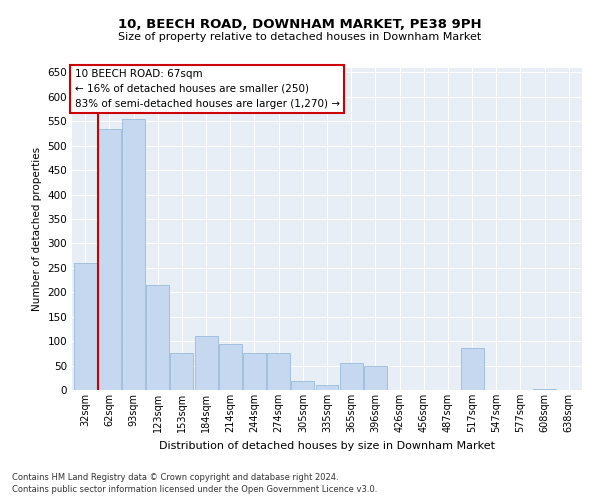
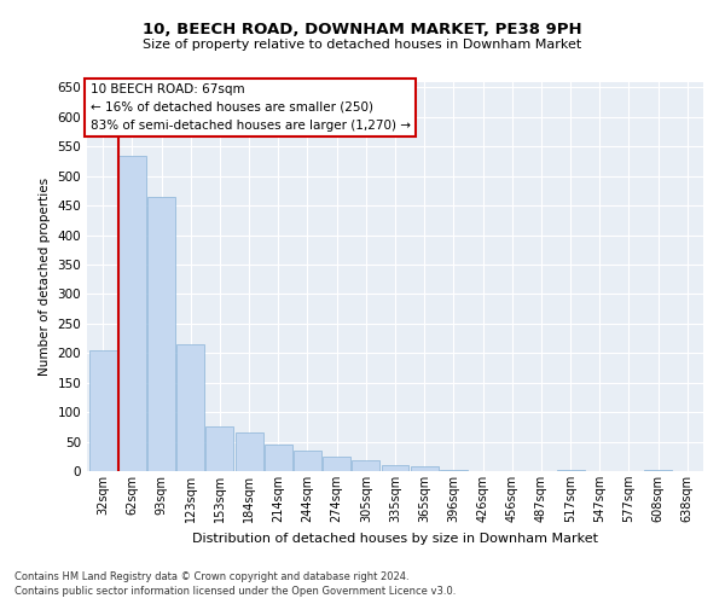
32sqm: 260 -> 205
93sqm: 555 -> 465
184sqm: 110 -> 65
214sqm: 95 -> 45
244sqm: 75 -> 35
274sqm: 75 -> 25
365sqm: 55 -> 8
396sqm: 50 -> 2
517sqm: 85 -> 2
